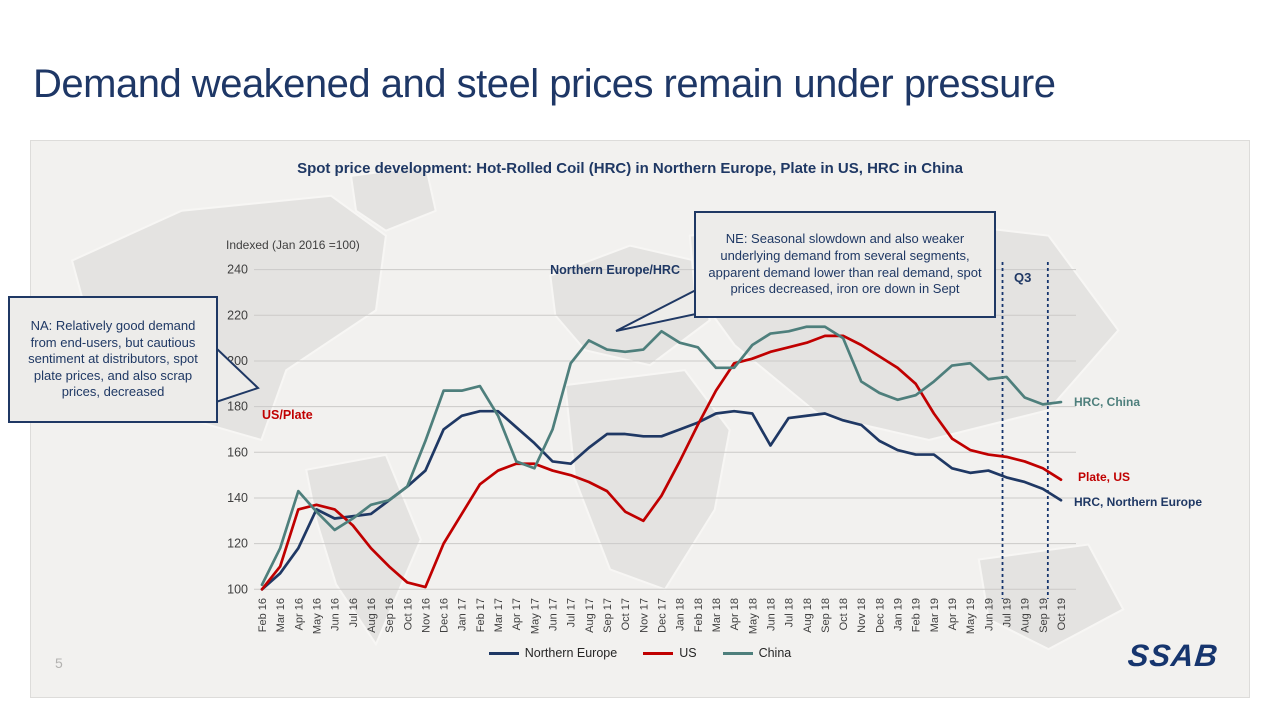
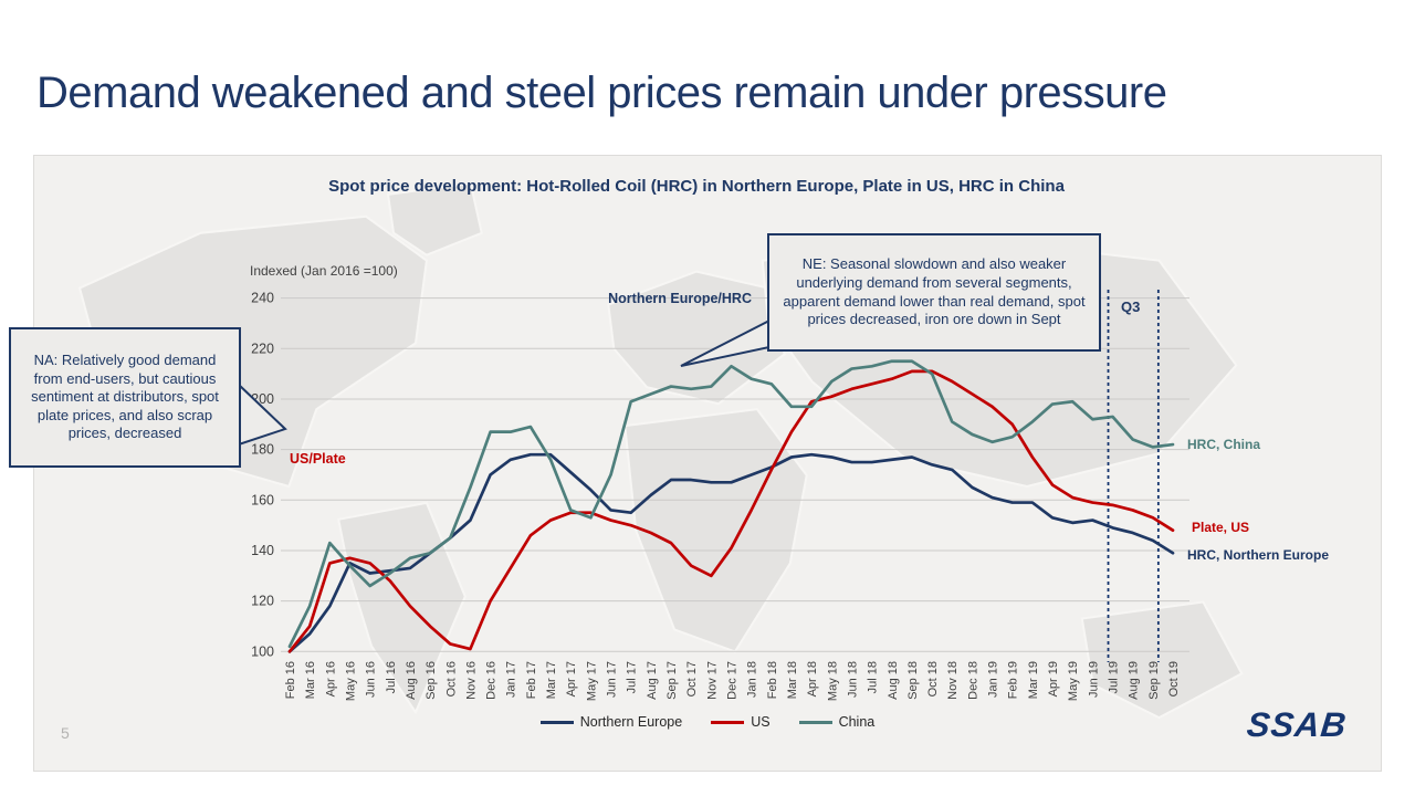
China/Aug 17: 209 -> 202
Northern Europe/Jun 18: 163 -> 175
